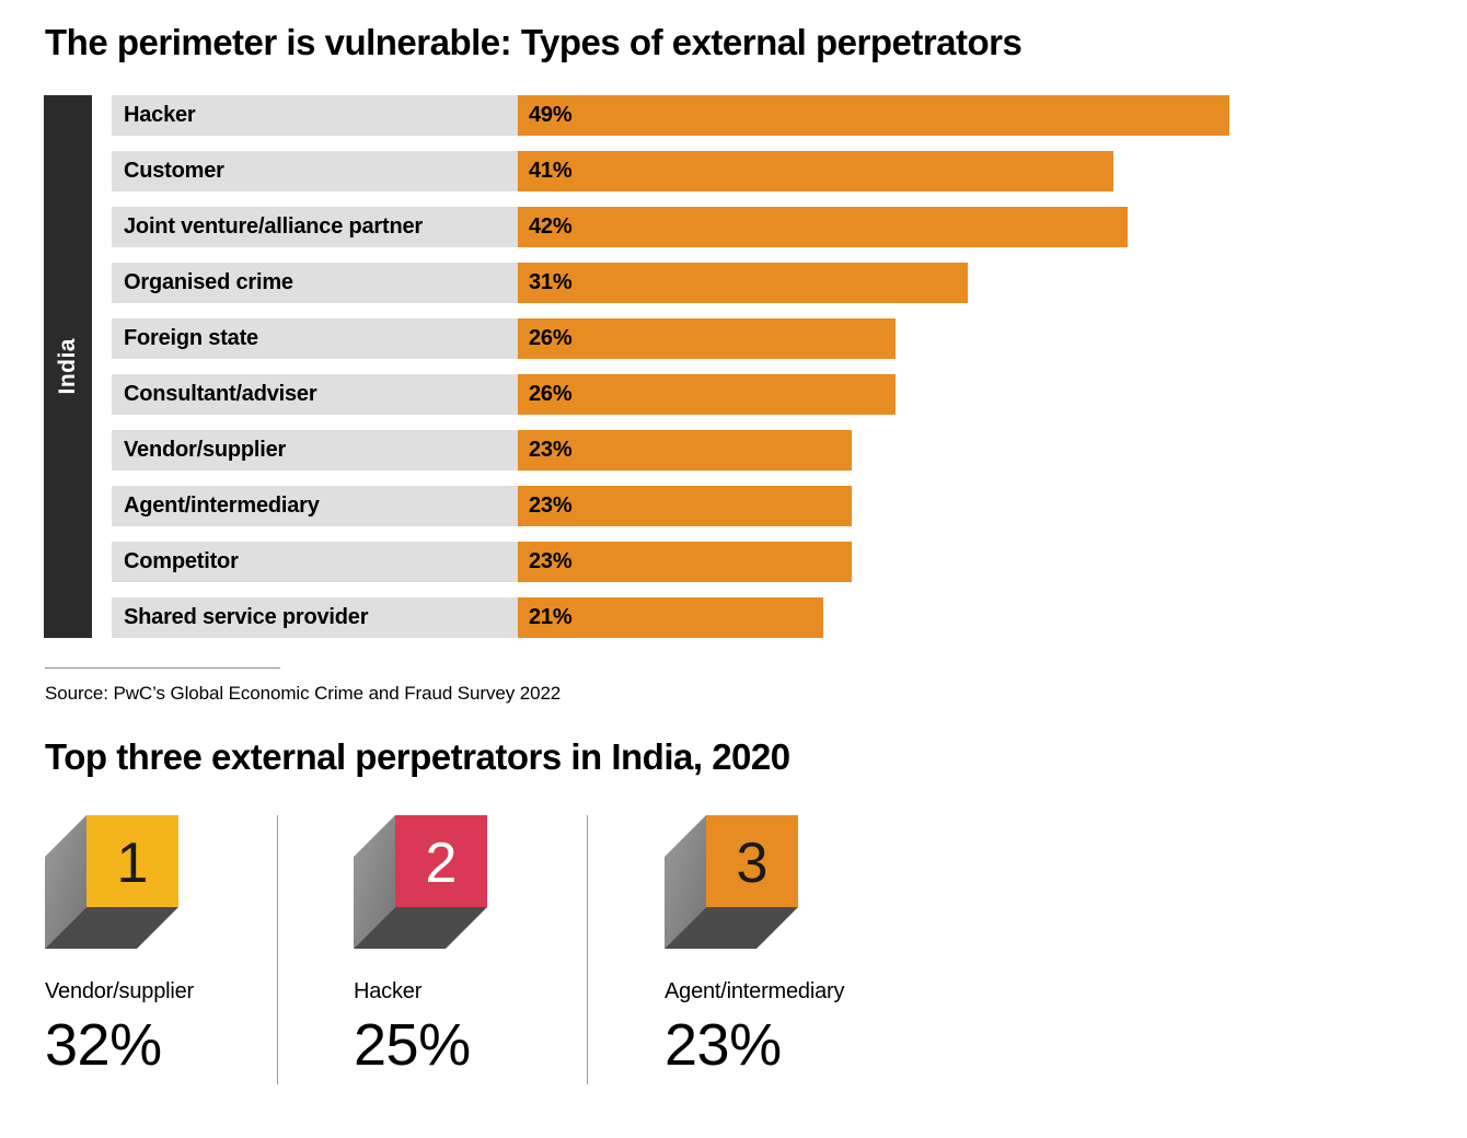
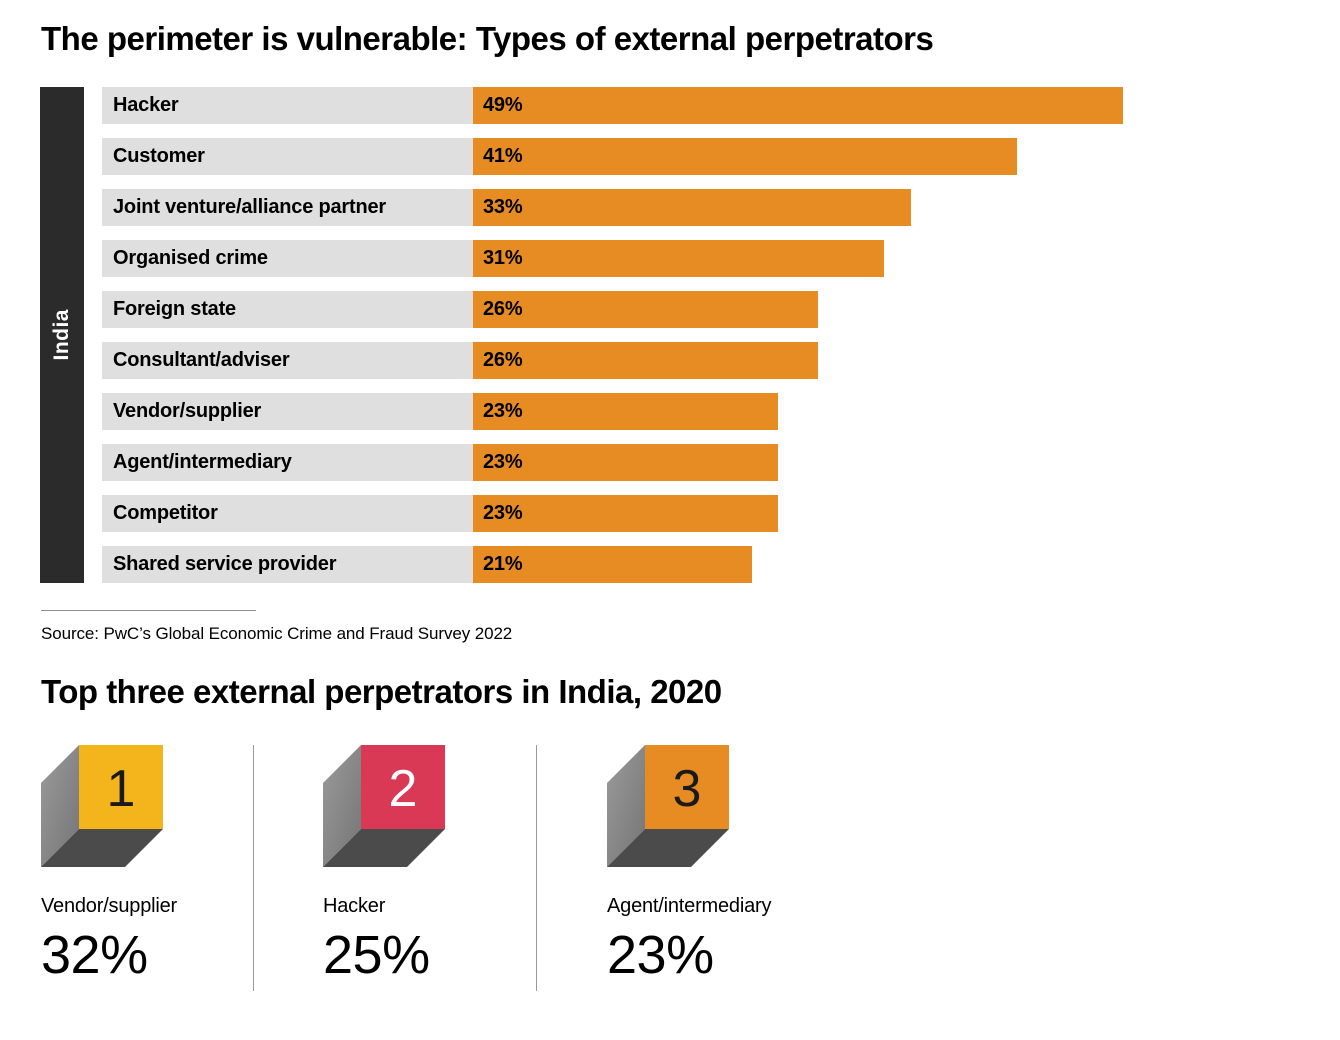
The perimeter is vulnerable: Types of external perpetrators/Joint venture/alliance partner: 42% -> 33%
